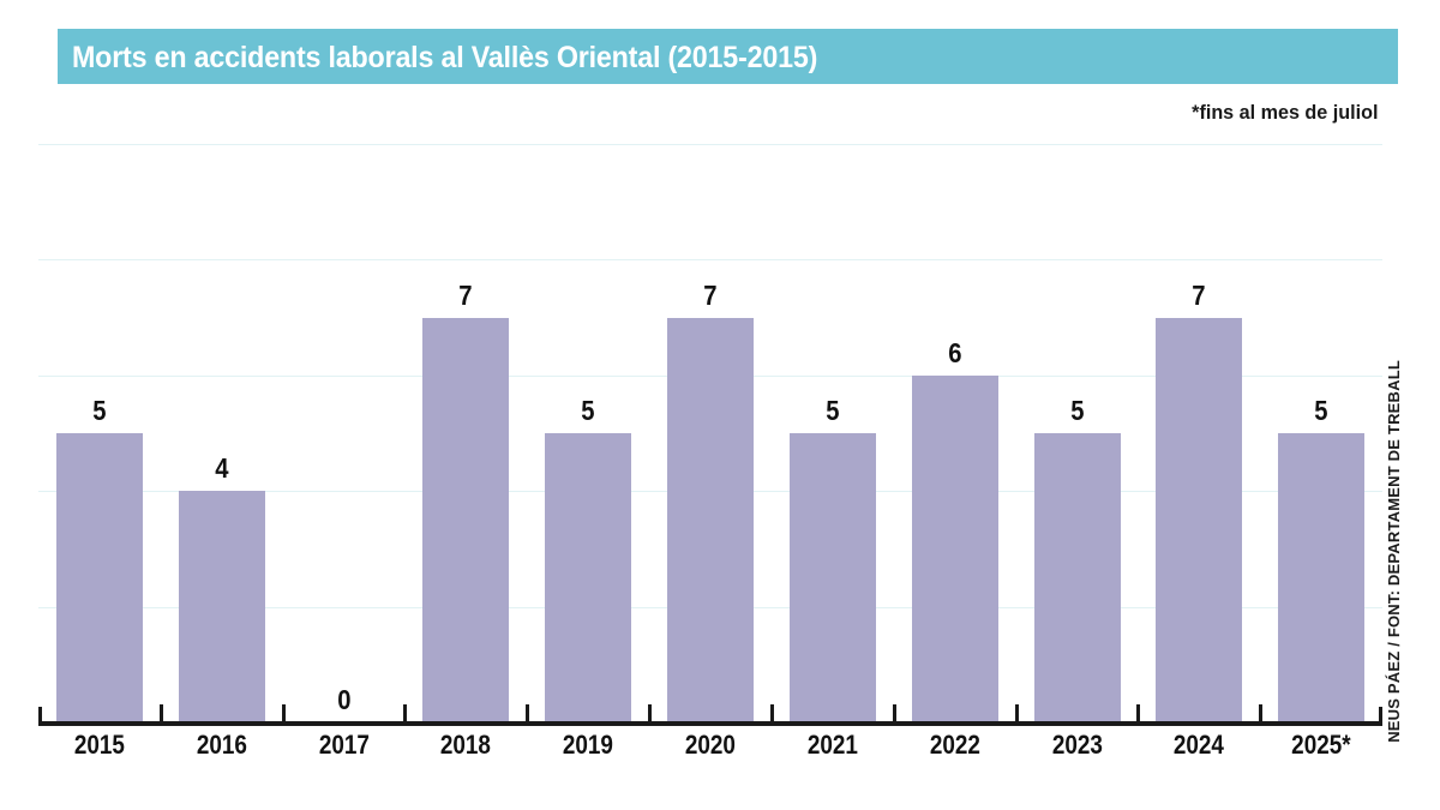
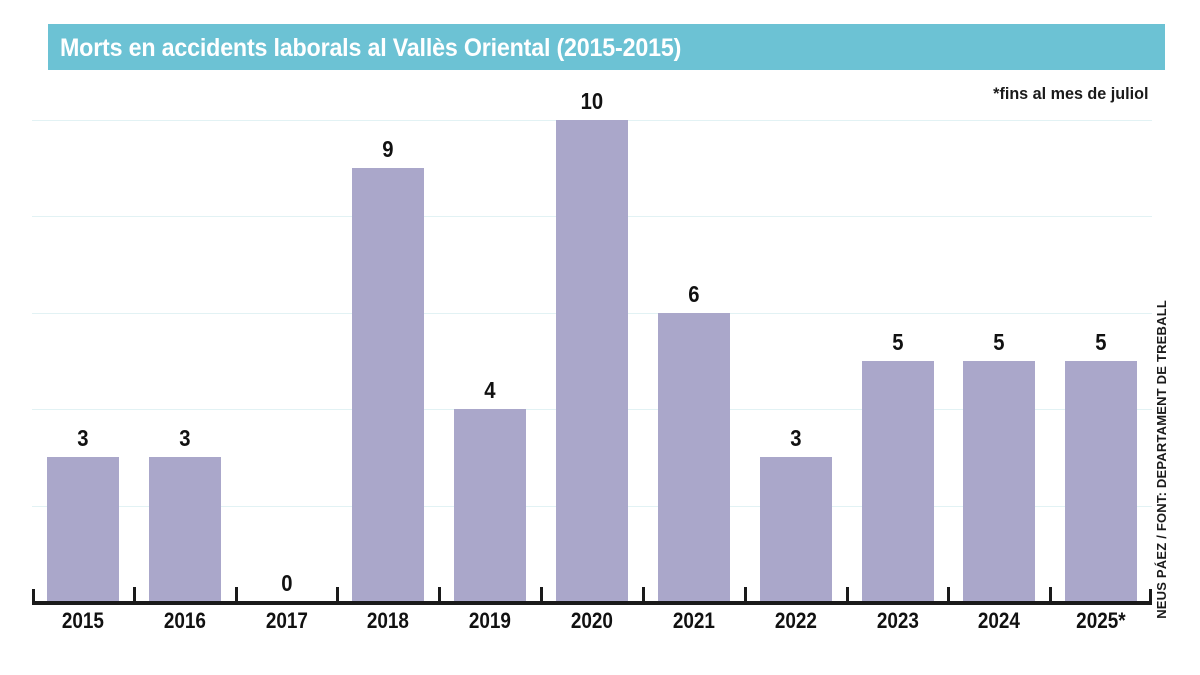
2015: 5 -> 3
2016: 4 -> 3
2018: 7 -> 9
2019: 5 -> 4
2020: 7 -> 10
2021: 5 -> 6
2022: 6 -> 3
2024: 7 -> 5
